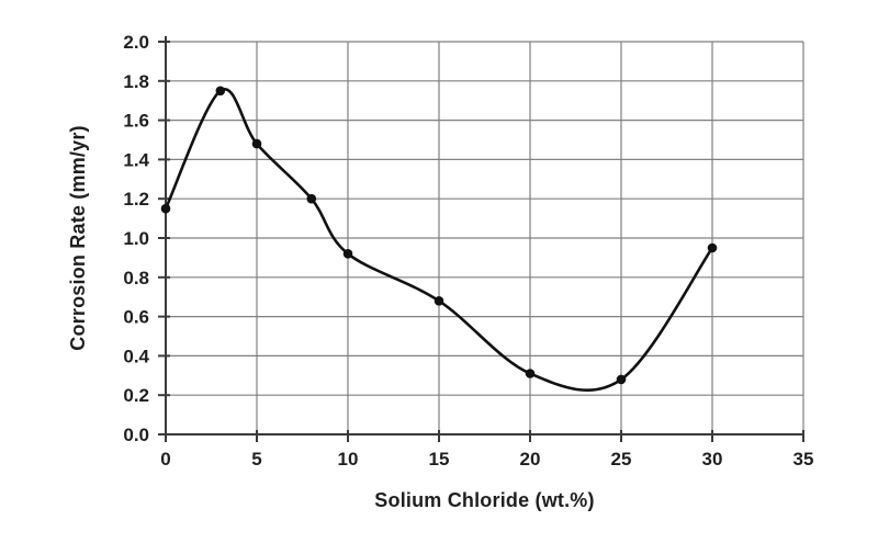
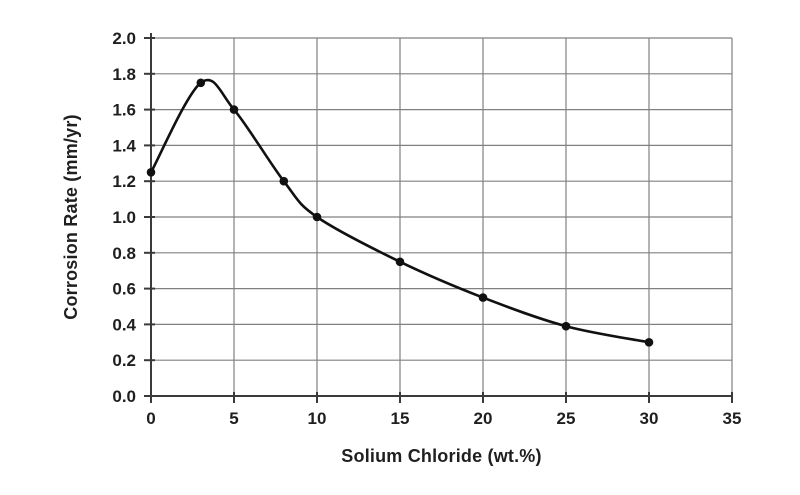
0: 1.15 -> 1.25
5: 1.48 -> 1.60
10: 0.92 -> 1.00
15: 0.68 -> 0.75
20: 0.31 -> 0.55
25: 0.28 -> 0.39
30: 0.95 -> 0.30
